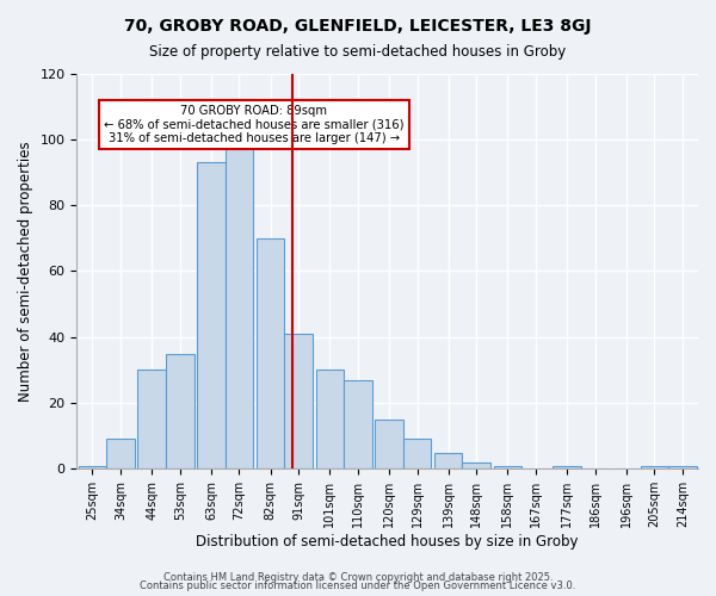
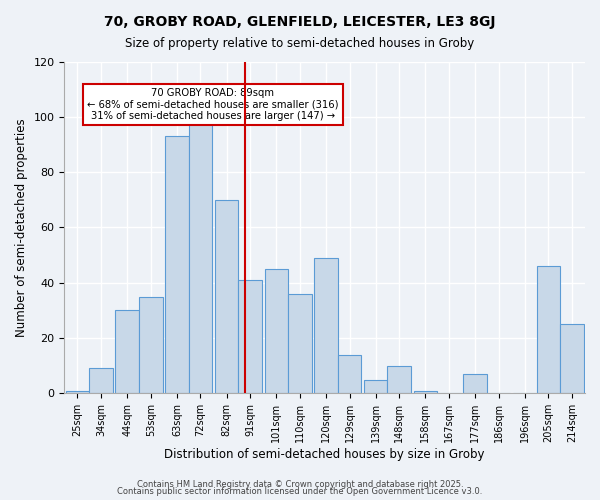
101sqm: 30 -> 45
110sqm: 27 -> 36
120sqm: 15 -> 49
129sqm: 9 -> 14
148sqm: 2 -> 10
177sqm: 1 -> 7
205sqm: 1 -> 46
214sqm: 1 -> 25
